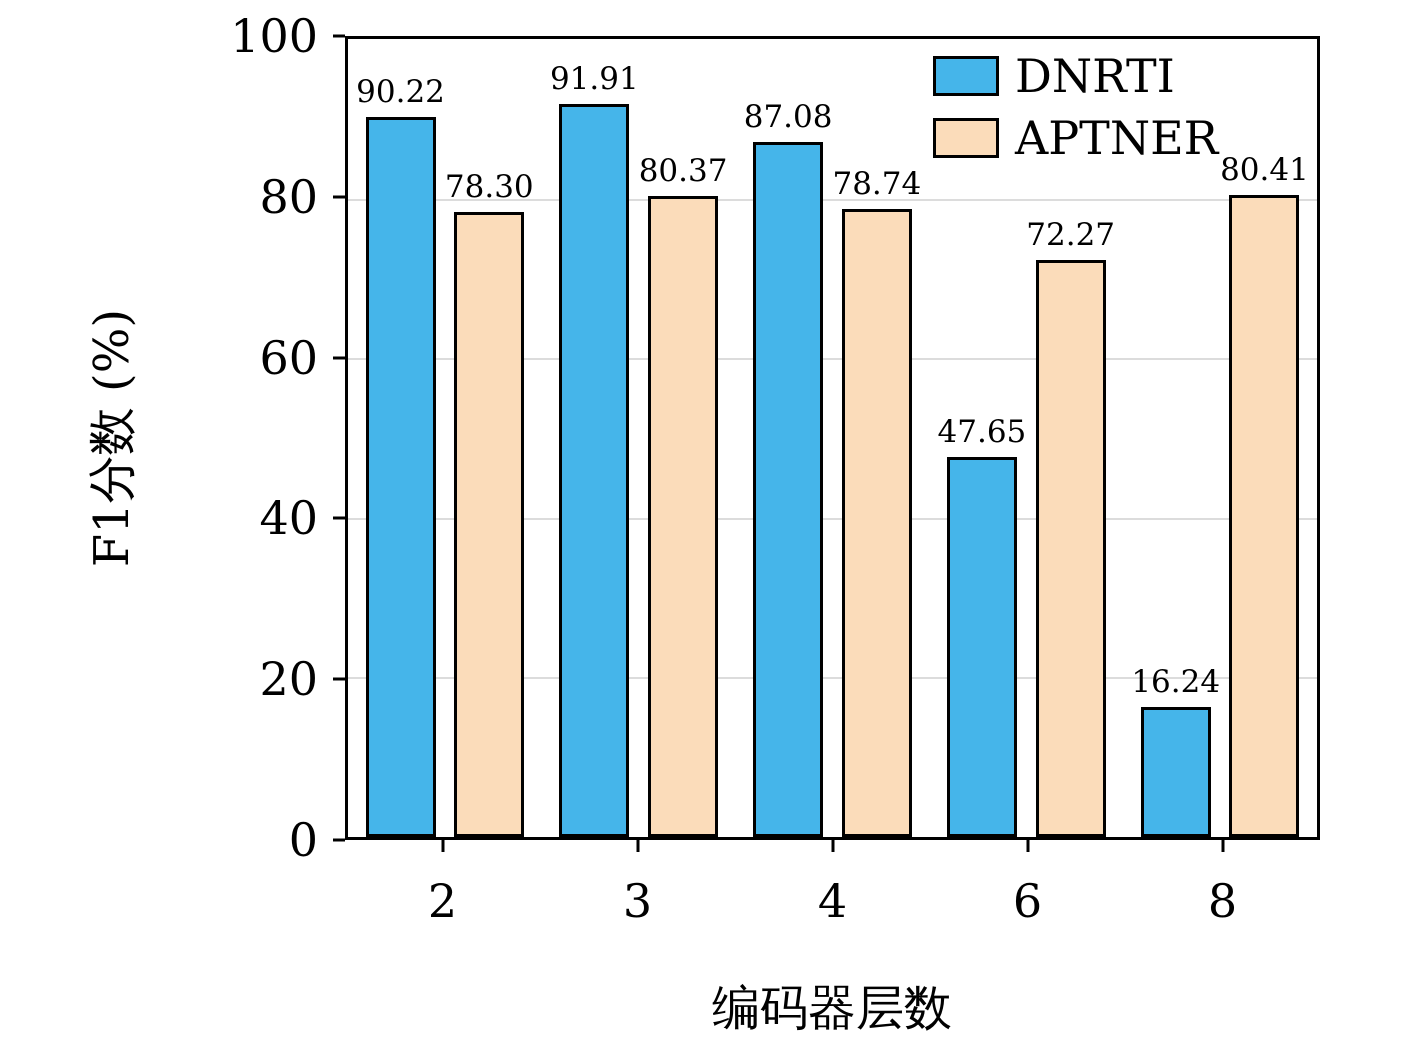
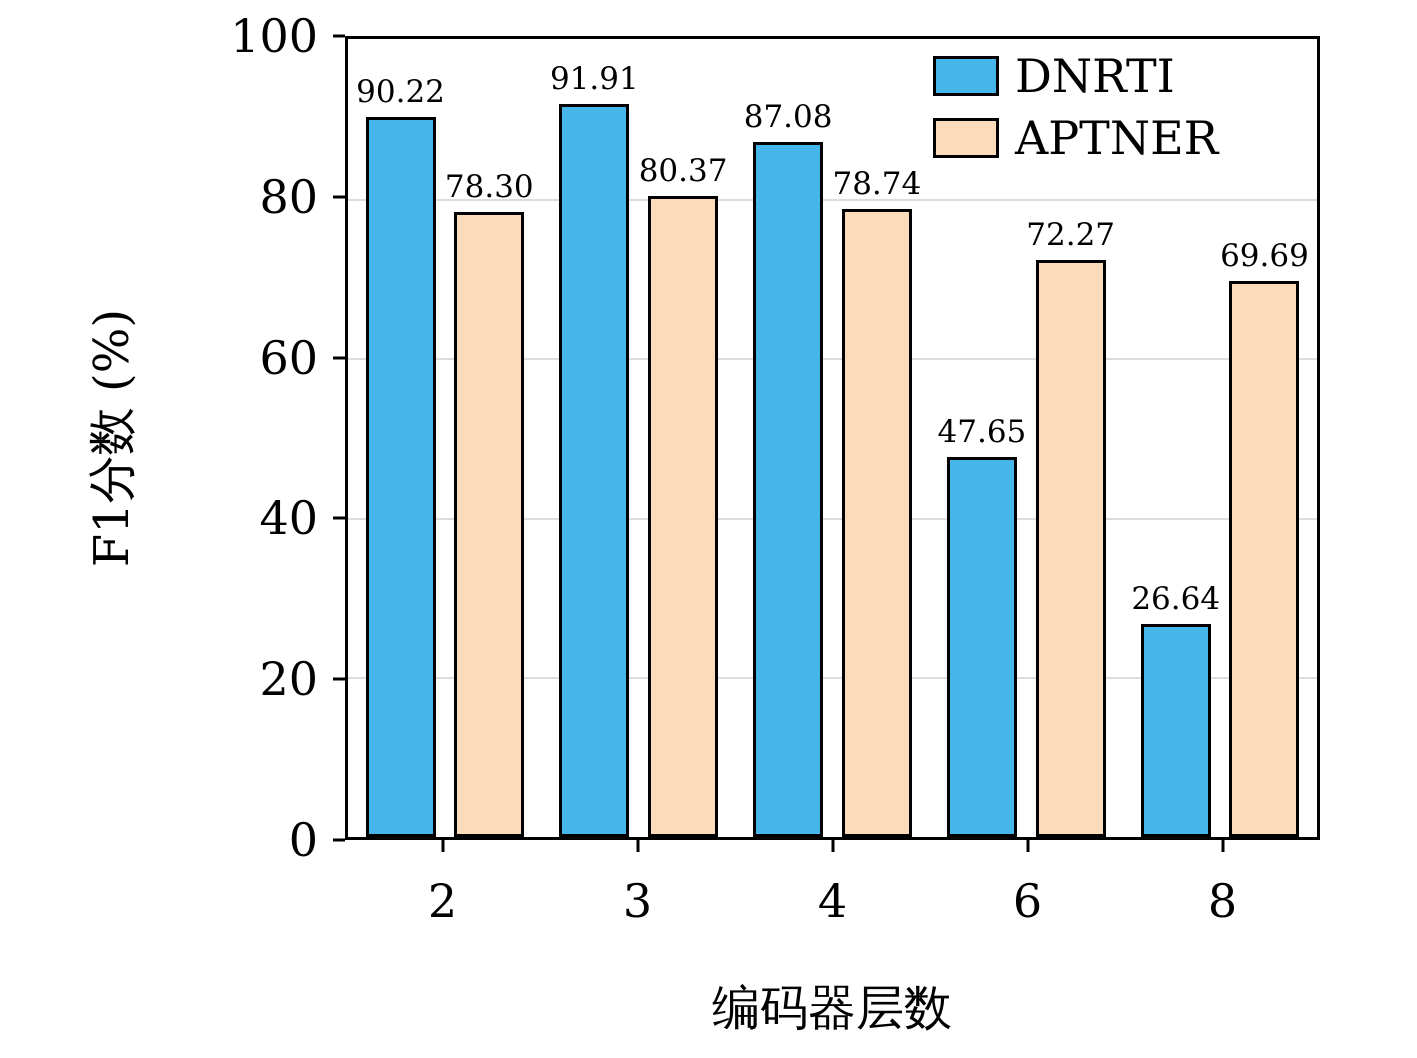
DNRTI/8: 16.24 -> 26.64
APTNER/8: 80.41 -> 69.69
